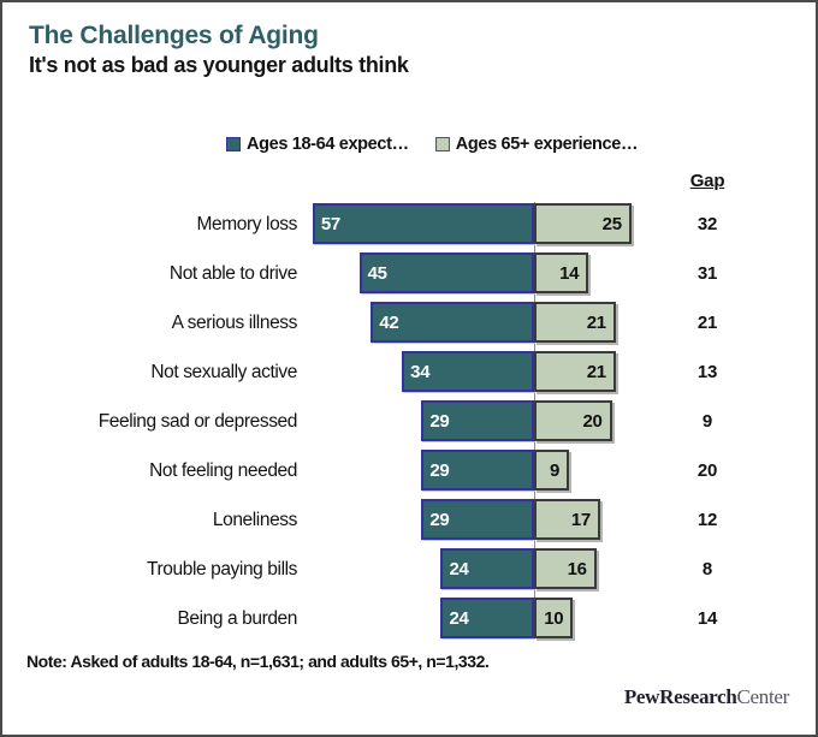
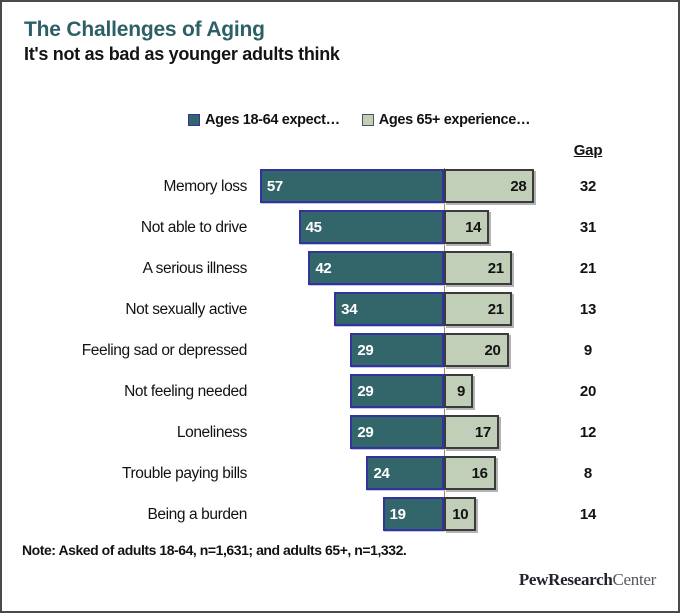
Ages 65+ experience…/Memory loss: 25 -> 28
Ages 18-64 expect…/Being a burden: 24 -> 19
